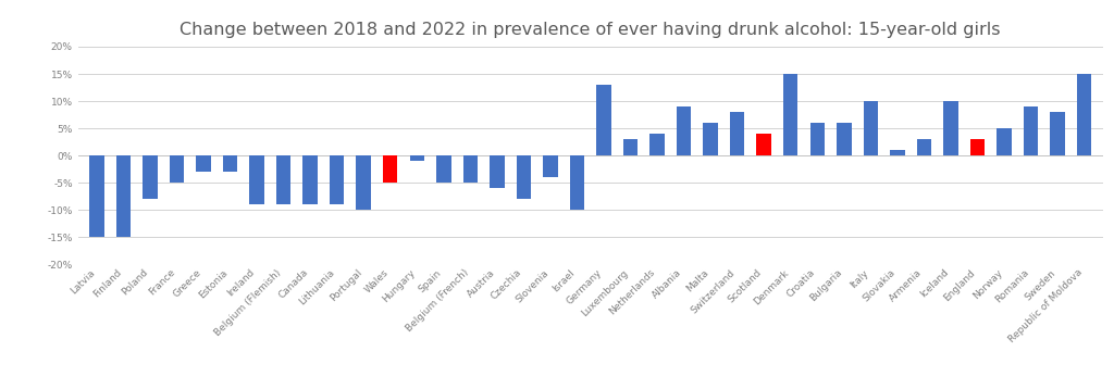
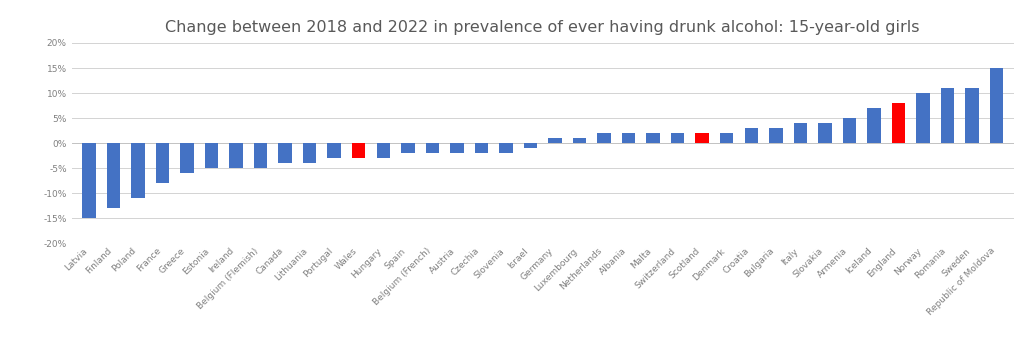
Finland: -15% -> -13%
Poland: -8% -> -11%
France: -5% -> -8%
Greece: -3% -> -6%
Estonia: -3% -> -5%
Ireland: -9% -> -5%
Belgium (Flemish): -9% -> -5%
Canada: -9% -> -4%
Lithuania: -9% -> -4%
Portugal: -10% -> -3%
Wales: -5% -> -3%
Hungary: -1% -> -3%
Spain: -5% -> -2%
Belgium (French): -5% -> -2%
Austria: -6% -> -2%
Czechia: -8% -> -2%
Slovenia: -4% -> -2%
Israel: -10% -> -1%
Germany: 13% -> 1%
Luxembourg: 3% -> 1%
Netherlands: 4% -> 2%
Albania: 9% -> 2%
Malta: 6% -> 2%
Switzerland: 8% -> 2%
Scotland: 4% -> 2%
Denmark: 15% -> 2%
Croatia: 6% -> 3%
Bulgaria: 6% -> 3%
Italy: 10% -> 4%
Slovakia: 1% -> 4%
Armenia: 3% -> 5%
Iceland: 10% -> 7%
England: 3% -> 8%
Norway: 5% -> 10%
Romania: 9% -> 11%
Sweden: 8% -> 11%
